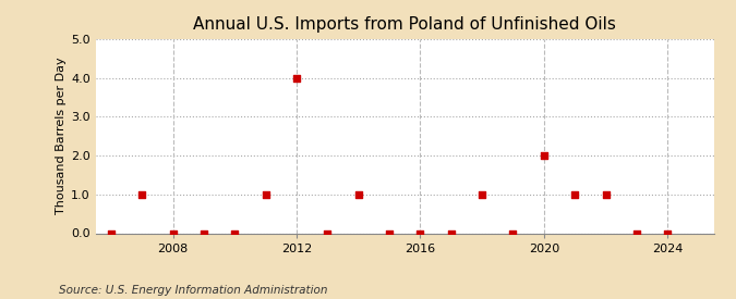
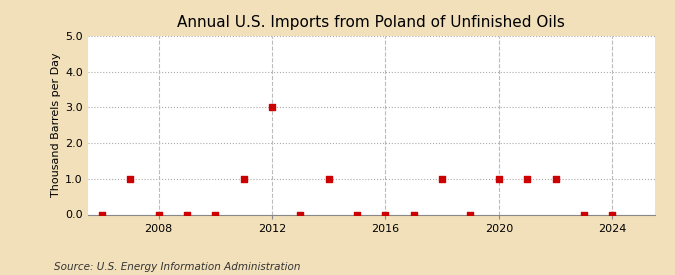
2012: 4 -> 3
2020: 2 -> 1
